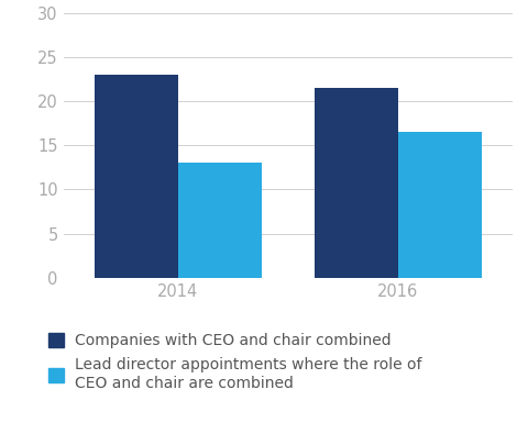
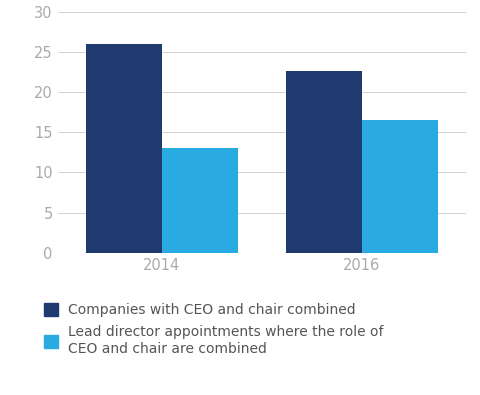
Companies with CEO and chair combined/2014: 23.0 -> 26.0
Companies with CEO and chair combined/2016: 21.5 -> 22.6
